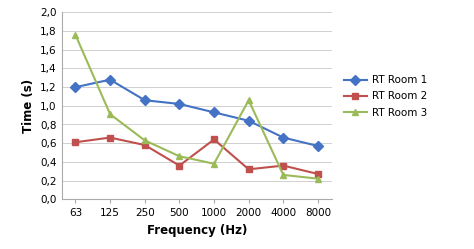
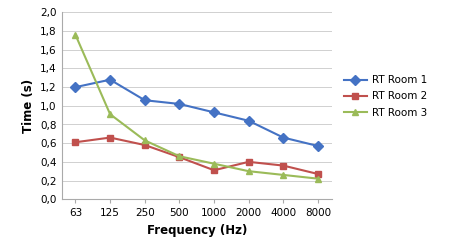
RT Room 2/500: 0,36 -> 0,45
RT Room 2/1000: 0,64 -> 0,31
RT Room 2/2000: 0,32 -> 0,40
RT Room 3/2000: 1,06 -> 0,30
